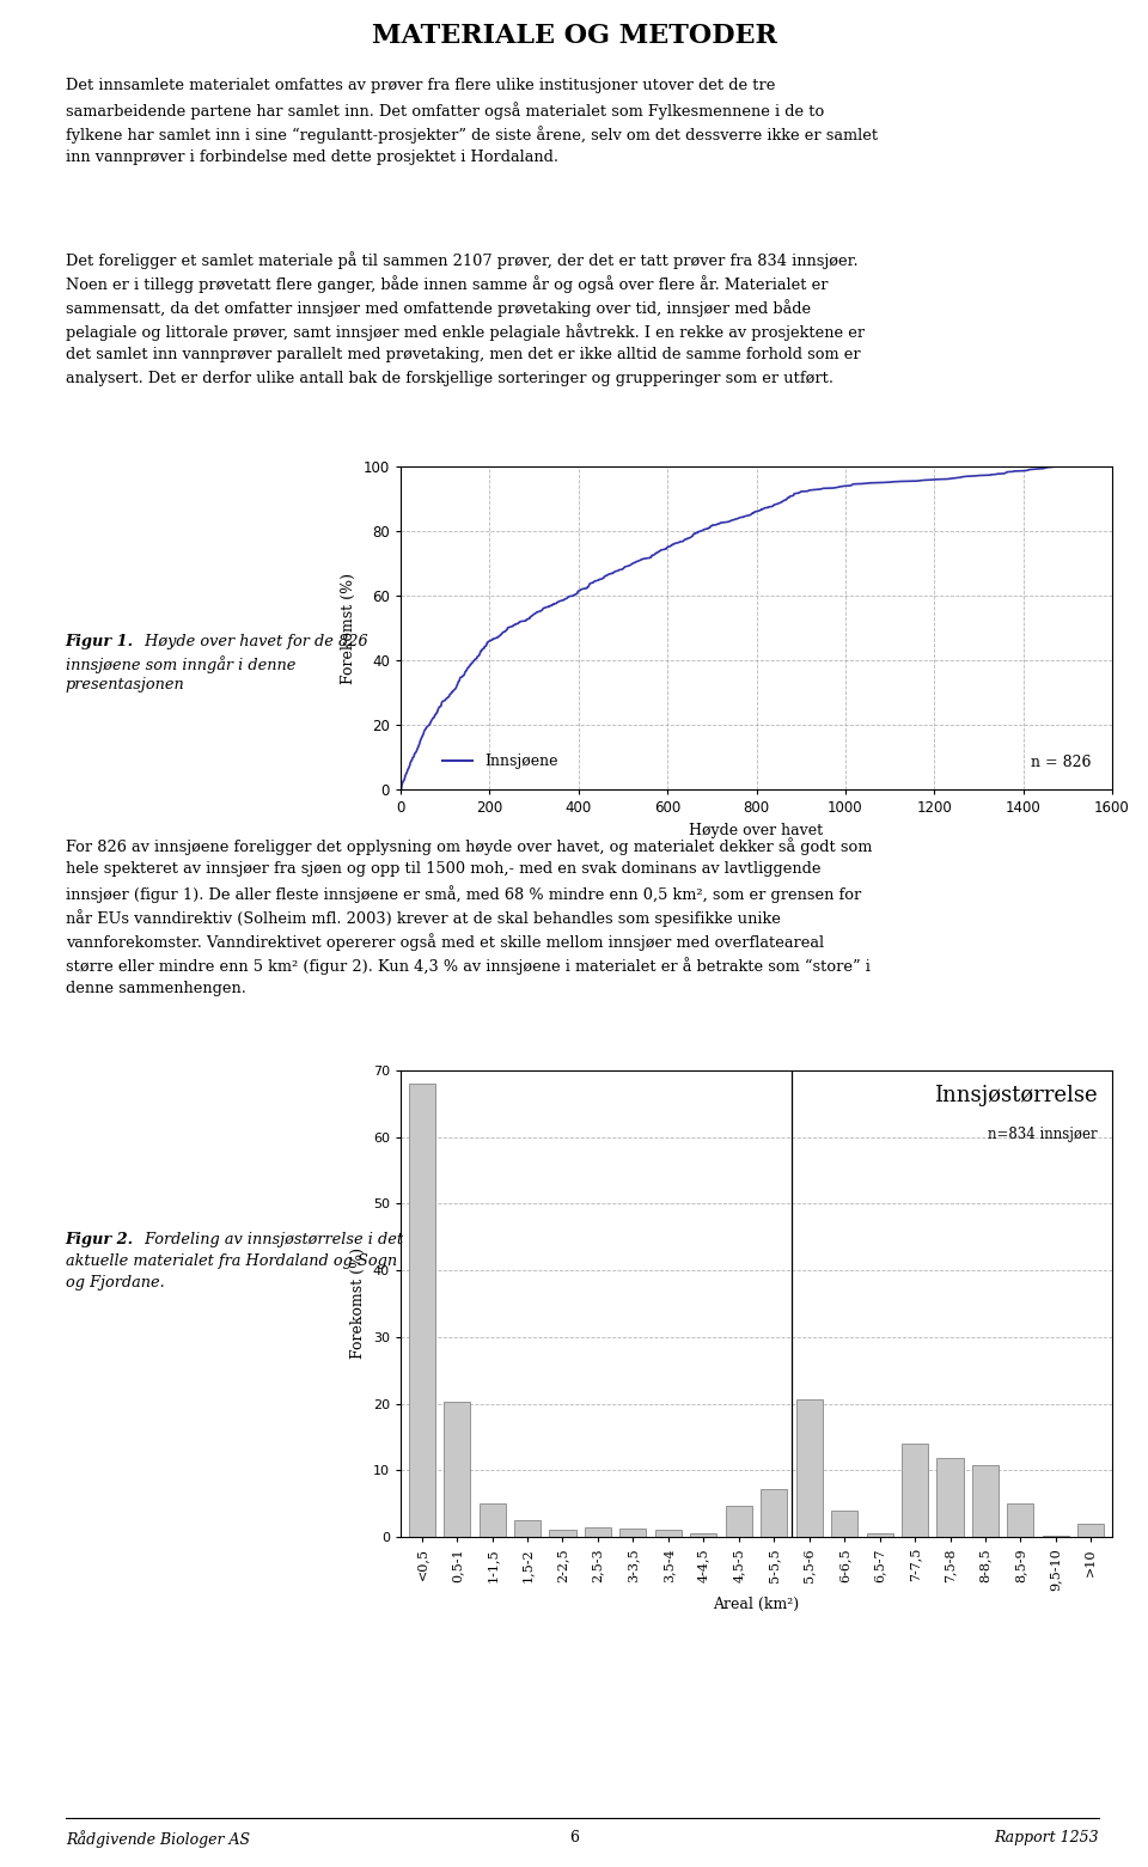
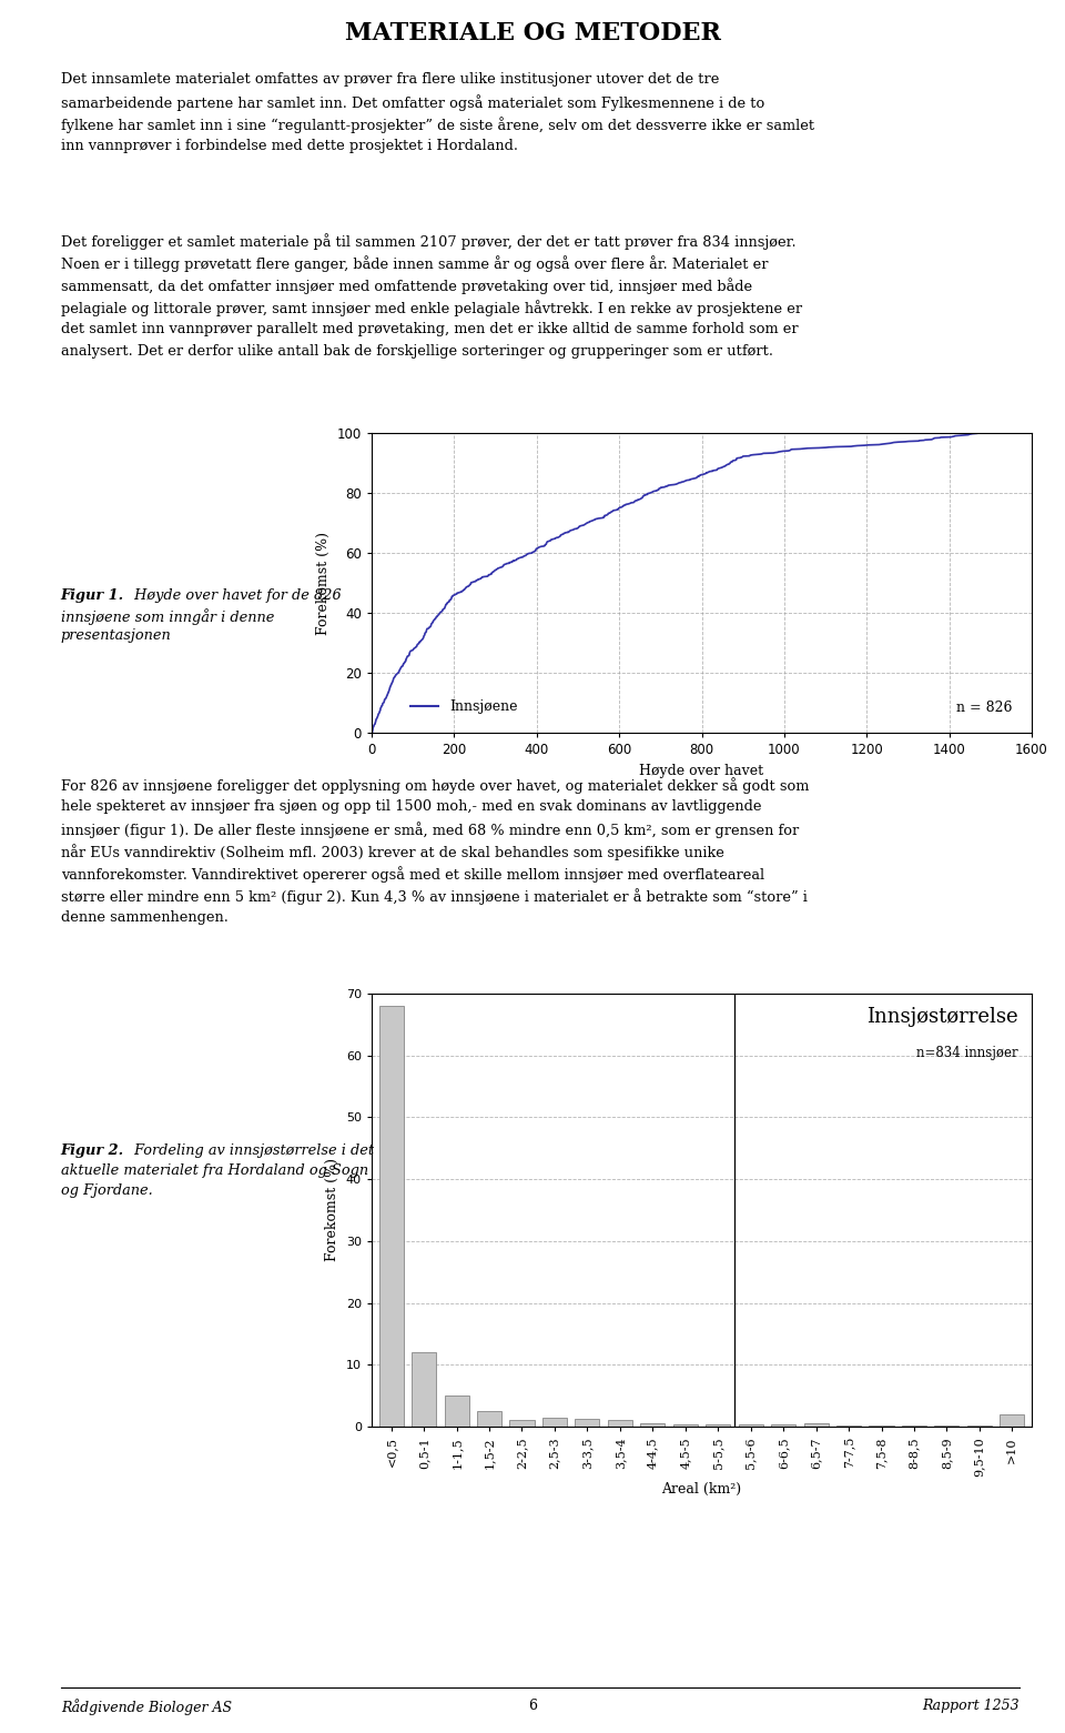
0,5-1: 20.2 -> 12.0
4,5-5: 4.6 -> 0.4
5-5,5: 7.2 -> 0.3
5,5-6: 20.6 -> 0.3
6-6,5: 4.0 -> 0.3
7-7,5: 14.0 -> 0.2
7,5-8: 11.8 -> 0.2
8-8,5: 10.8 -> 0.2
8,5-9: 5.0 -> 0.2
